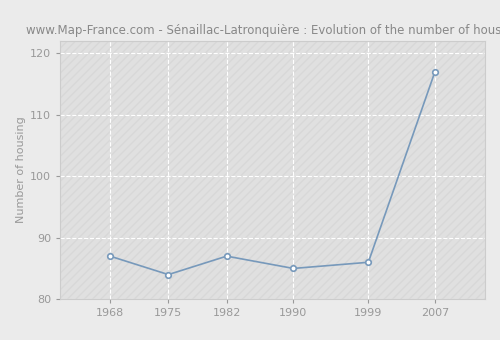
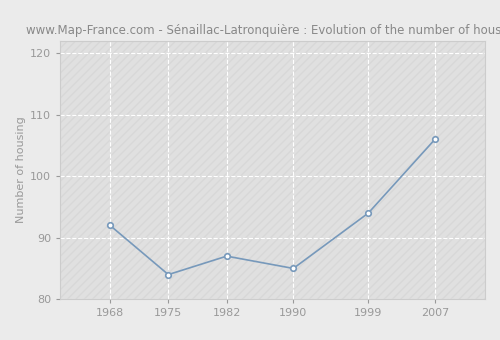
1968: 87 -> 92
1999: 86 -> 94
2007: 117 -> 106
